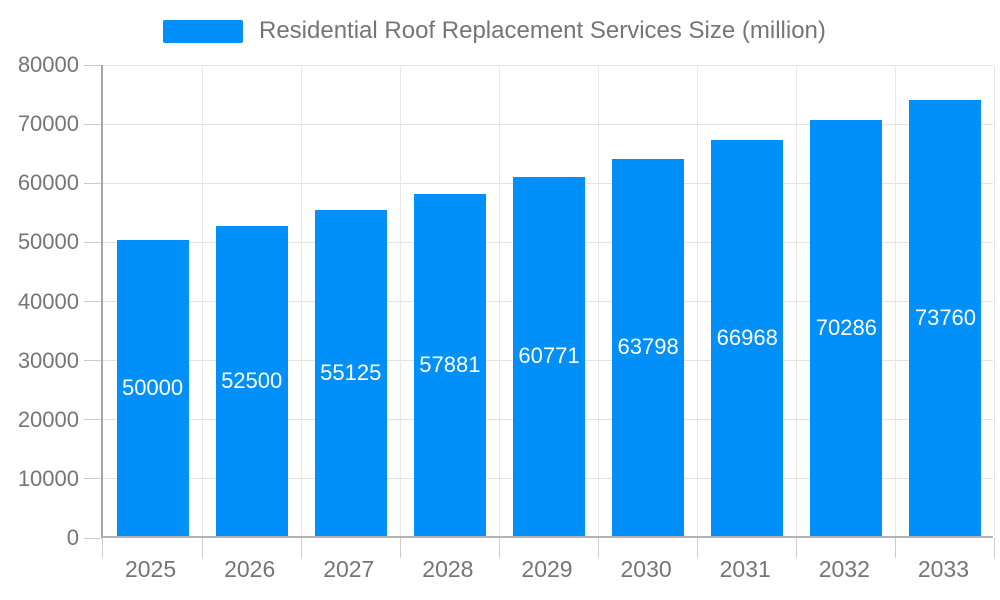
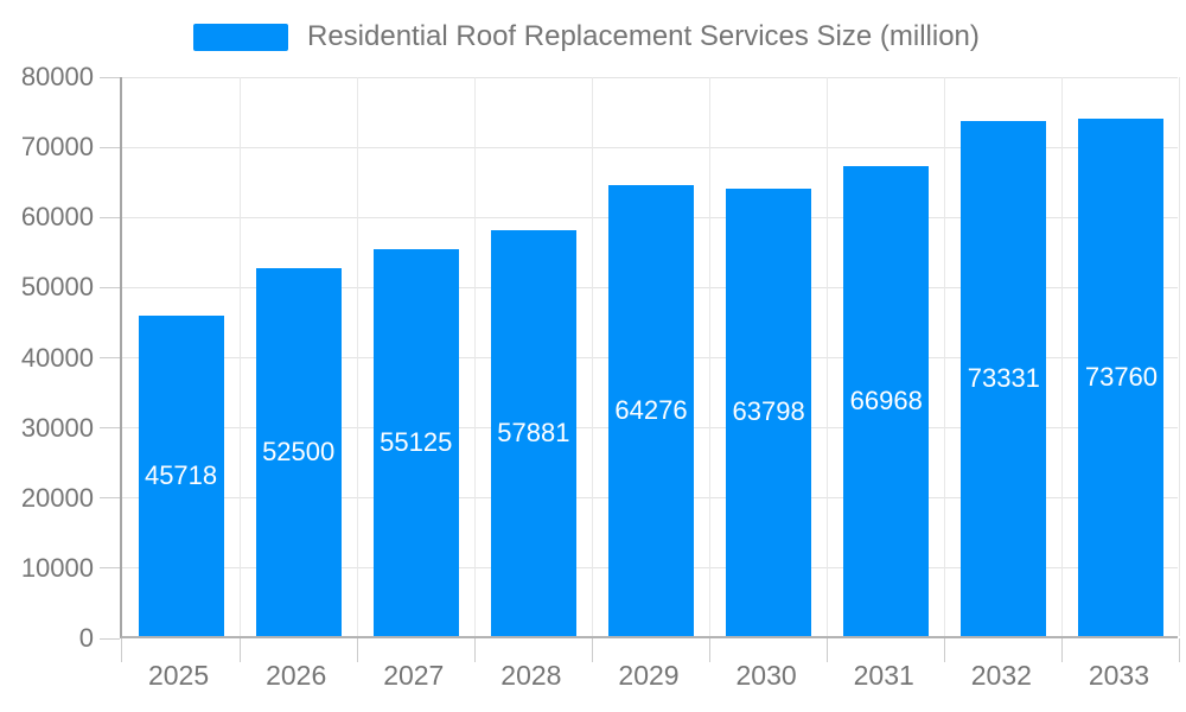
2025: 50000 -> 45718
2029: 60771 -> 64276
2032: 70286 -> 73331
